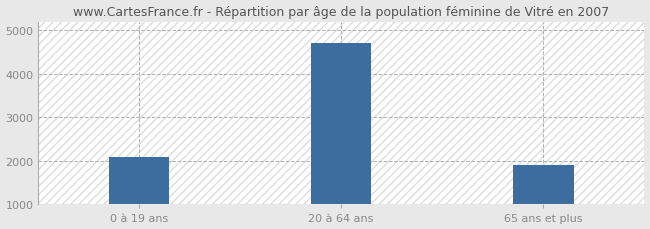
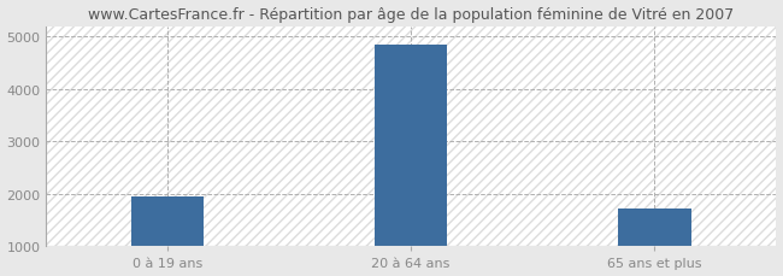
0 à 19 ans: 2100 -> 1950
20 à 64 ans: 4700 -> 4850
65 ans et plus: 1900 -> 1720
